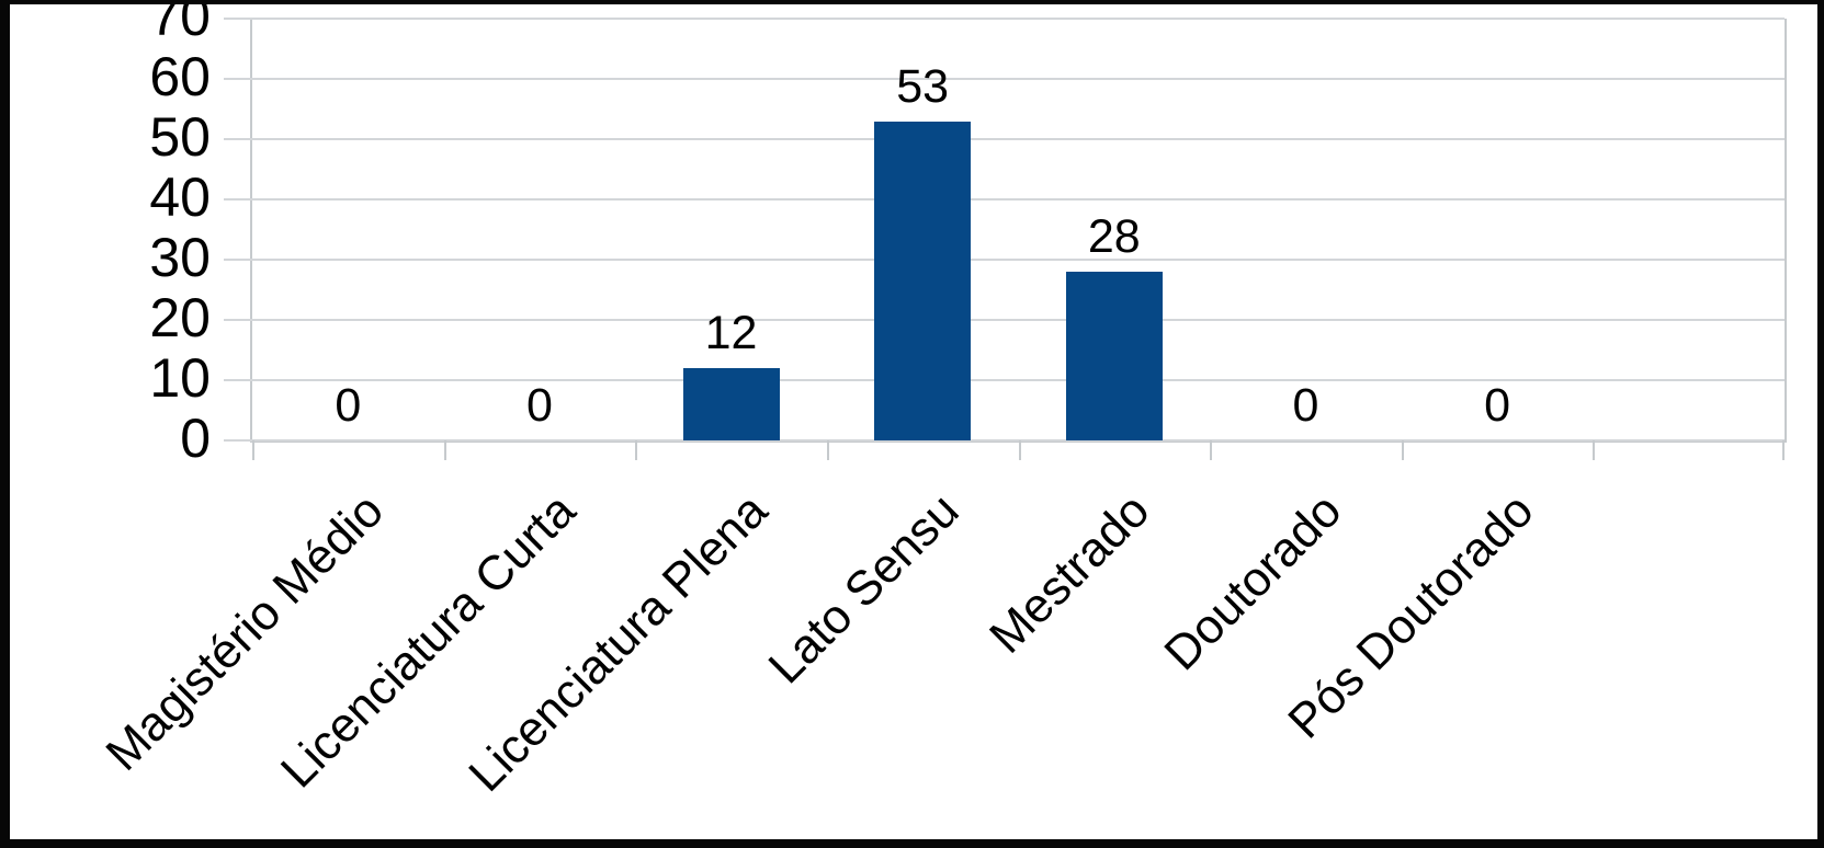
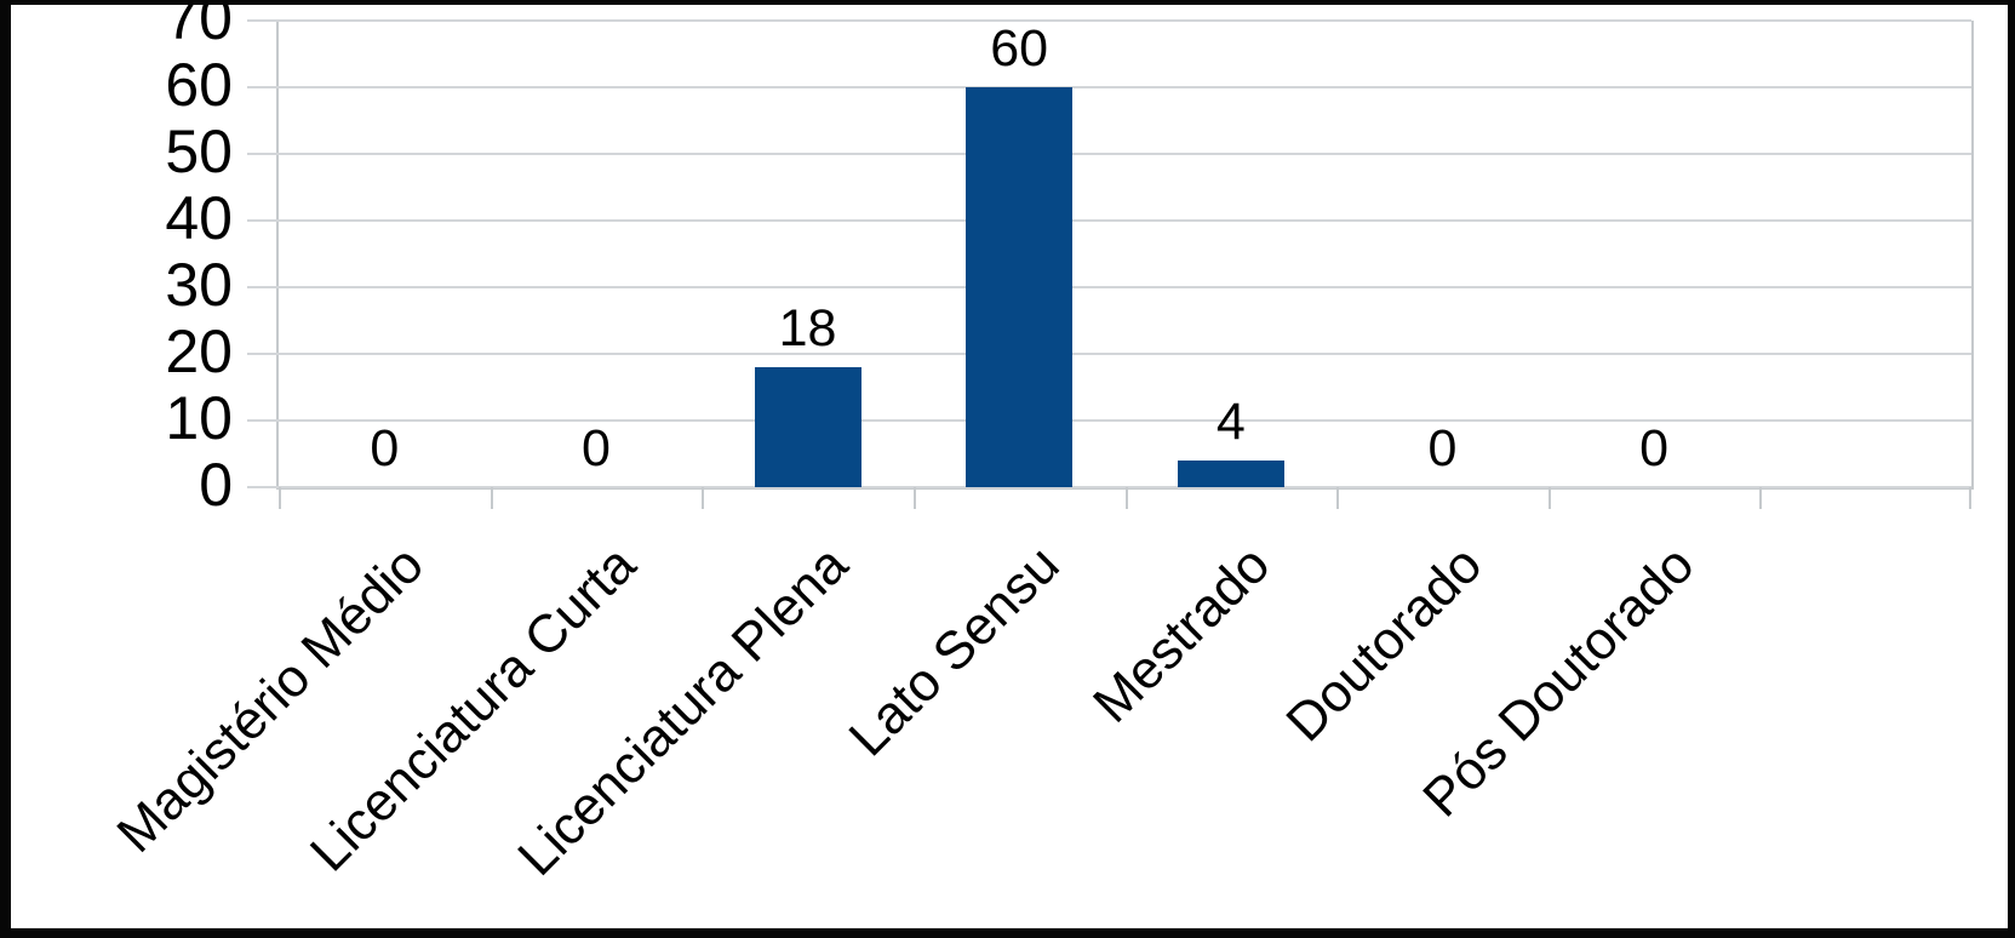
Licenciatura Plena: 12 -> 18
Lato Sensu: 53 -> 60
Mestrado: 28 -> 4
